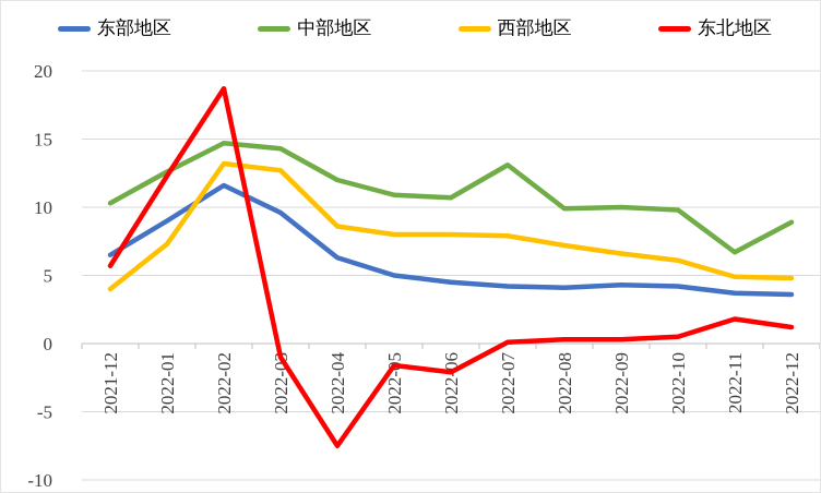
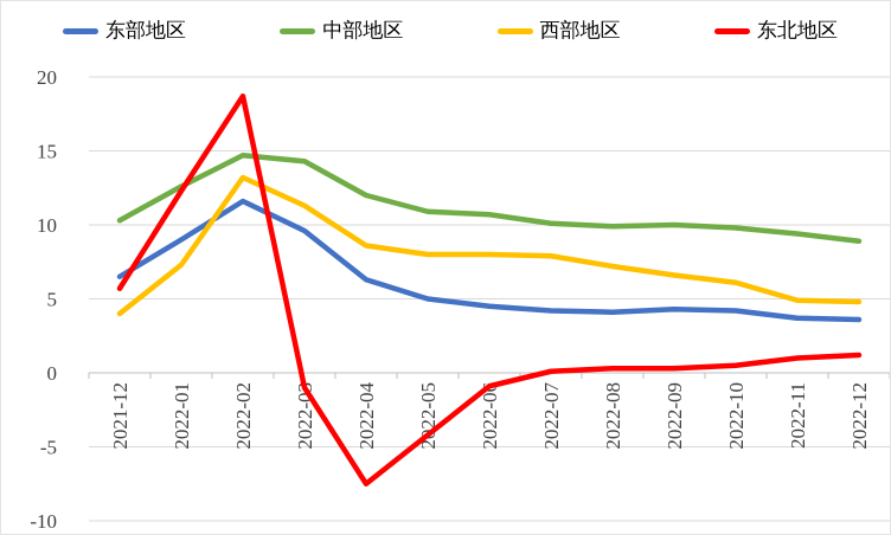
西部地区/2022-03: 12.7 -> 11.3
东北地区/2022-05: -1.6 -> -4.2
东北地区/2022-06: -2.1 -> -0.9
中部地区/2022-07: 13.1 -> 10.1
中部地区/2022-11: 6.7 -> 9.4
东北地区/2022-11: 1.8 -> 1.0
